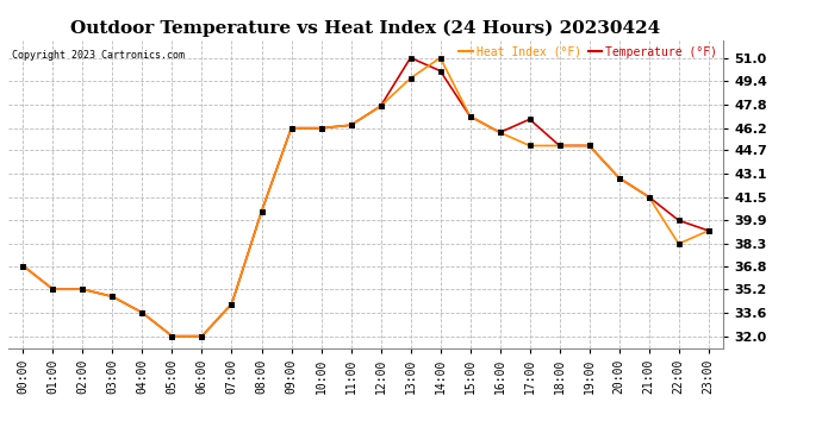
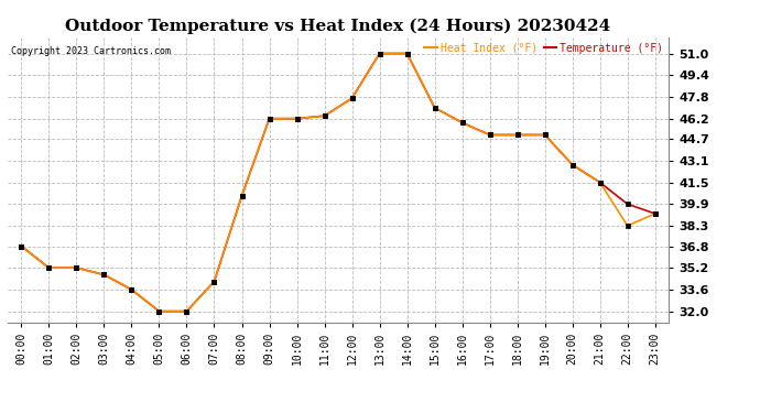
Heat Index (°F)/13:00: 49.6 -> 51.0
Temperature (°F)/14:00: 50.1 -> 51.0
Temperature (°F)/17:00: 46.8 -> 45.0
